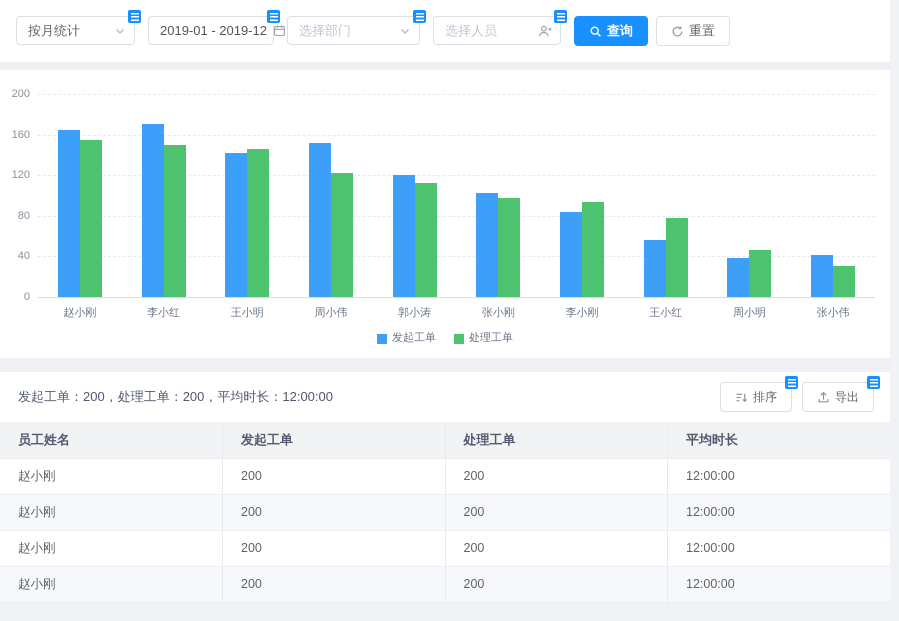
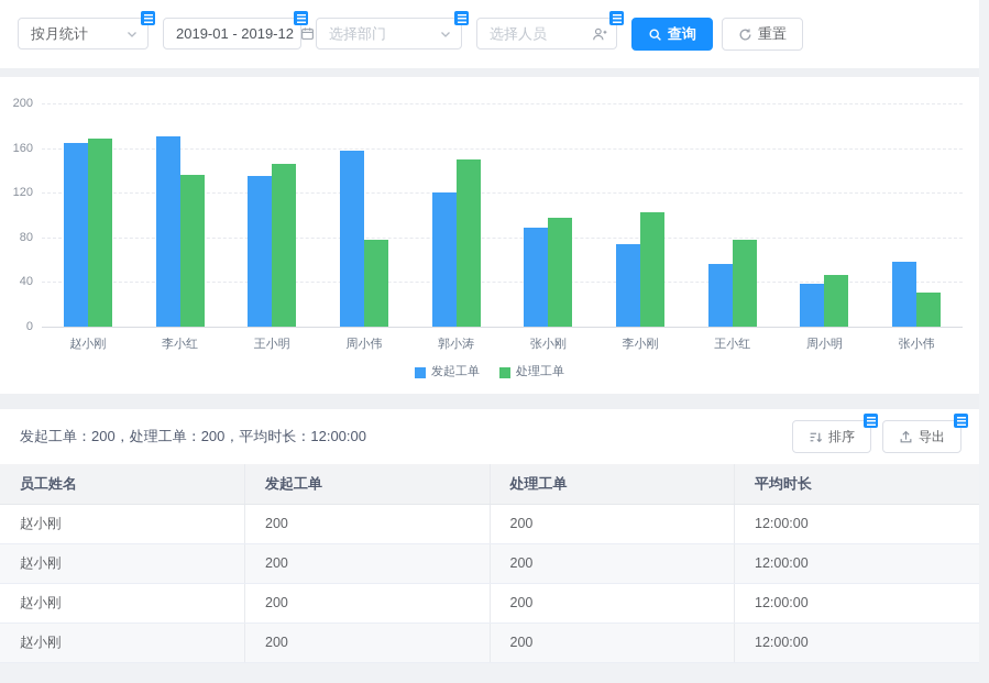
处理工单/赵小刚: 155 -> 168
处理工单/李小红: 150 -> 136
发起工单/王小明: 142 -> 135
发起工单/周小伟: 152 -> 158
处理工单/周小伟: 122 -> 78
处理工单/郭小涛: 112 -> 150
发起工单/张小刚: 102 -> 89
发起工单/李小刚: 84 -> 74
处理工单/李小刚: 94 -> 102
发起工单/张小伟: 41 -> 58
